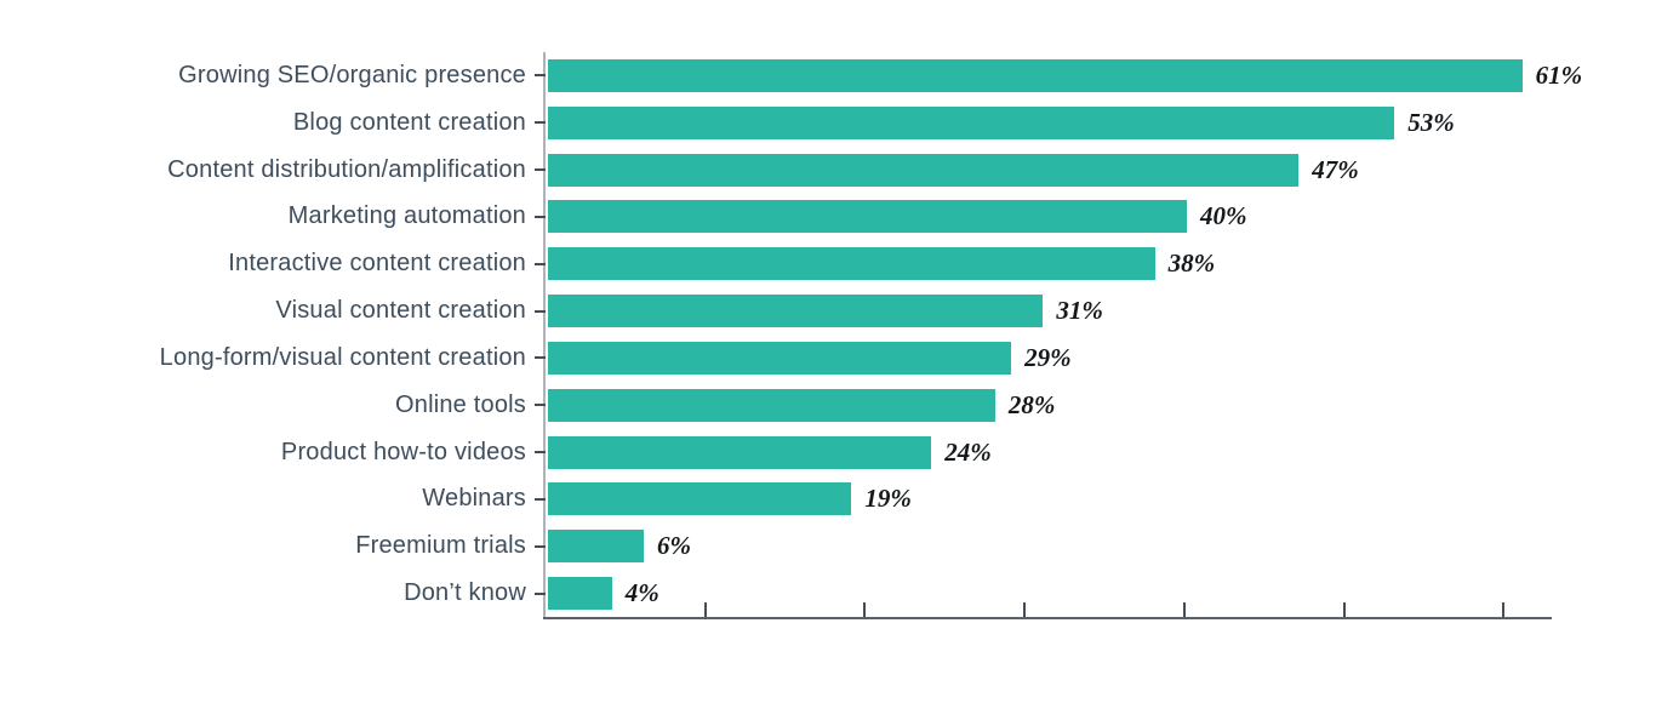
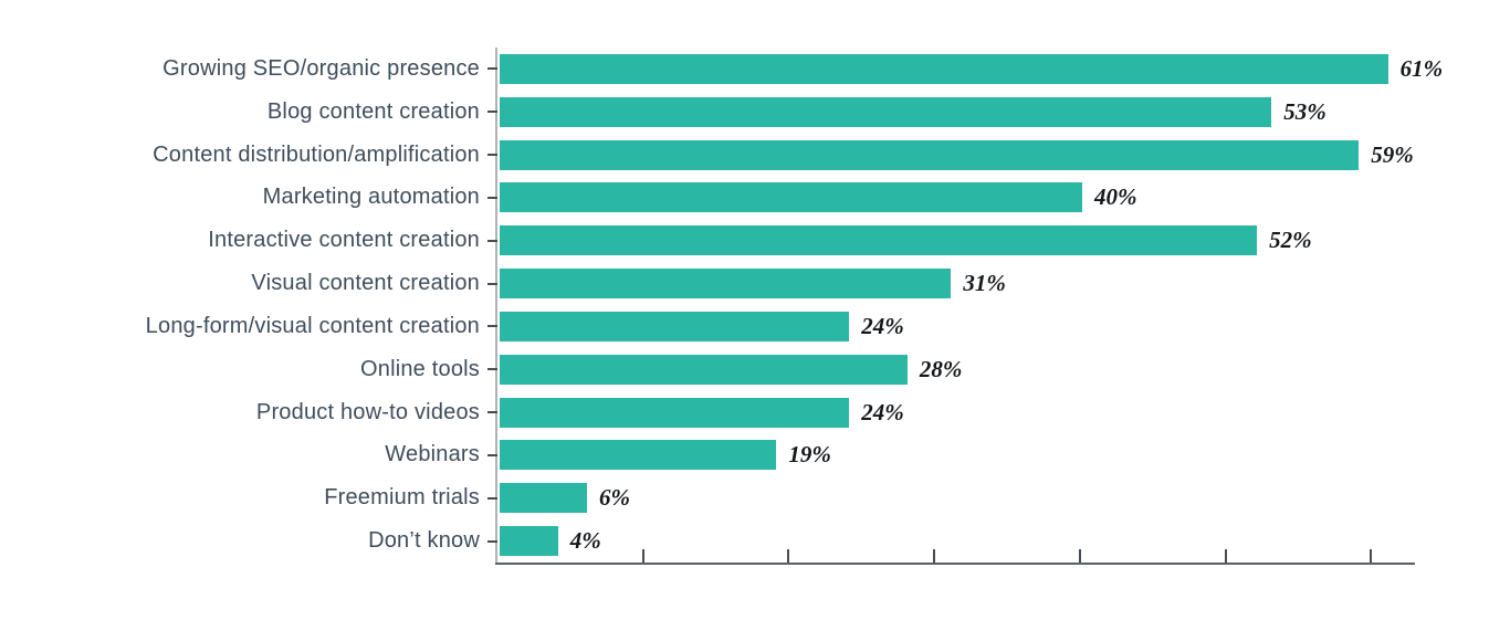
Content distribution/amplification: 47% -> 59%
Interactive content creation: 38% -> 52%
Long-form/visual content creation: 29% -> 24%
